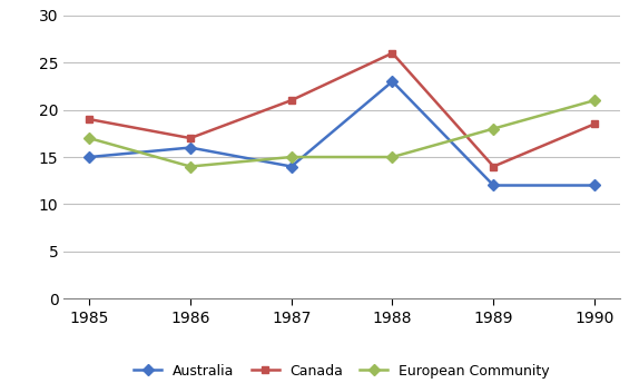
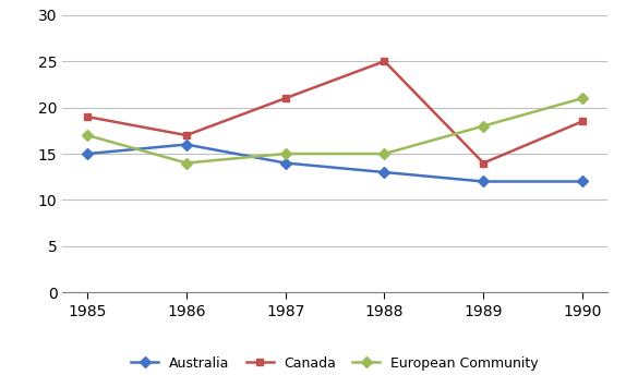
Australia/1988: 23 -> 13
Canada/1988: 26.0 -> 25.0
